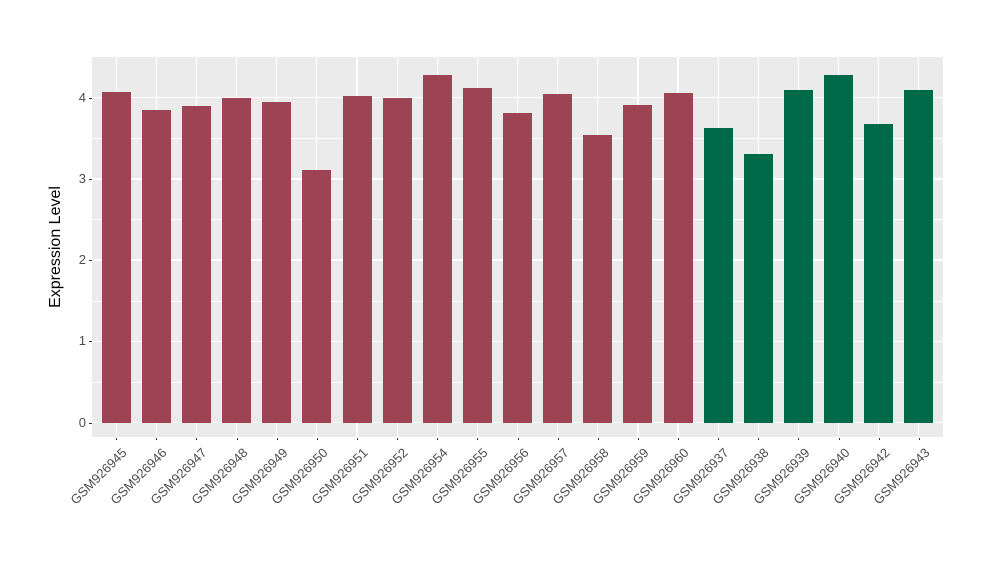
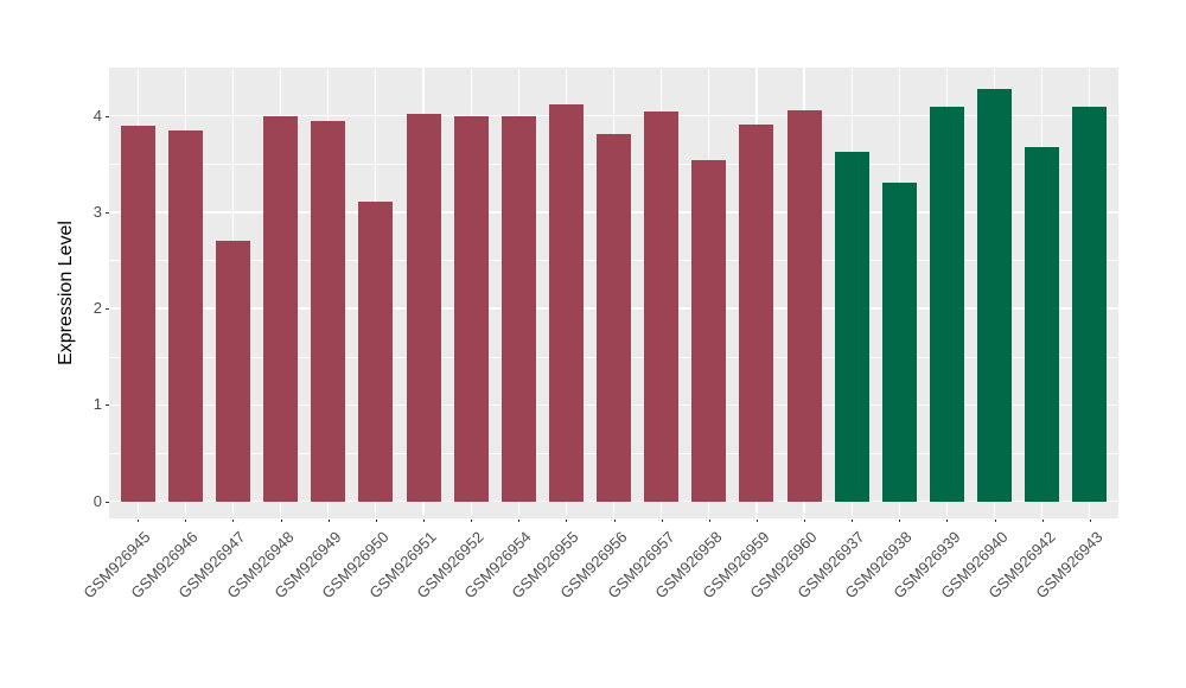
GSM926945: 4.1 -> 3.9
GSM926947: 3.9 -> 2.7
GSM926954: 4.3 -> 4.0
